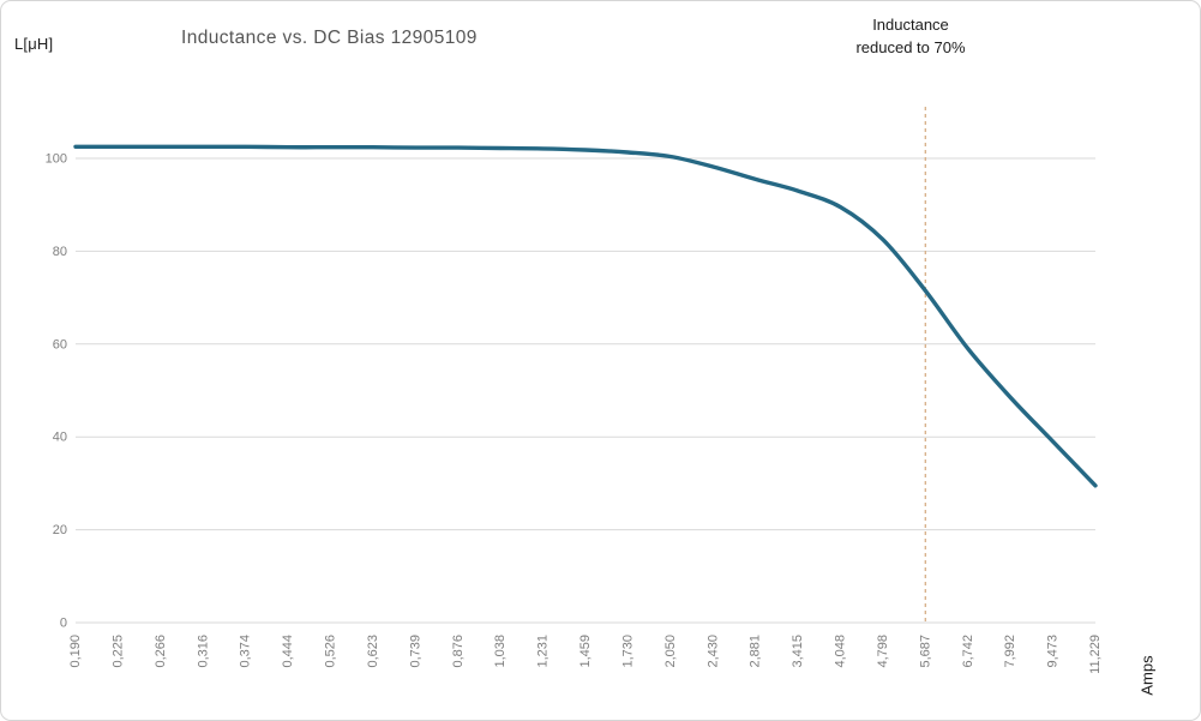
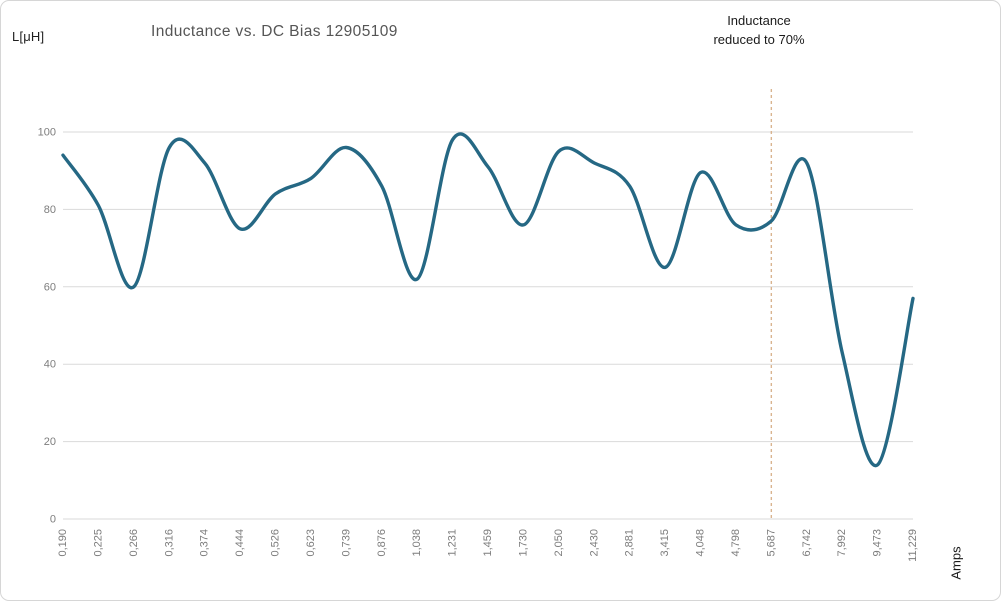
0,190: 102 -> 94
0,225: 102 -> 81
0,266: 102 -> 60
0,316: 102 -> 96
0,374: 102 -> 92
0,444: 102 -> 75
0,526: 102 -> 84
0,623: 102 -> 88
0,739: 102 -> 96
0,876: 102 -> 86
1,038: 102 -> 62
1,231: 102 -> 98
1,459: 102 -> 91
1,730: 101 -> 76
2,050: 100 -> 95
2,430: 98 -> 92
2,881: 96 -> 86
3,415: 93 -> 65
4,798: 82 -> 76
5,687: 72 -> 77
6,742: 59 -> 92
7,992: 48 -> 43
9,473: 39 -> 14
11,229: 30 -> 57
